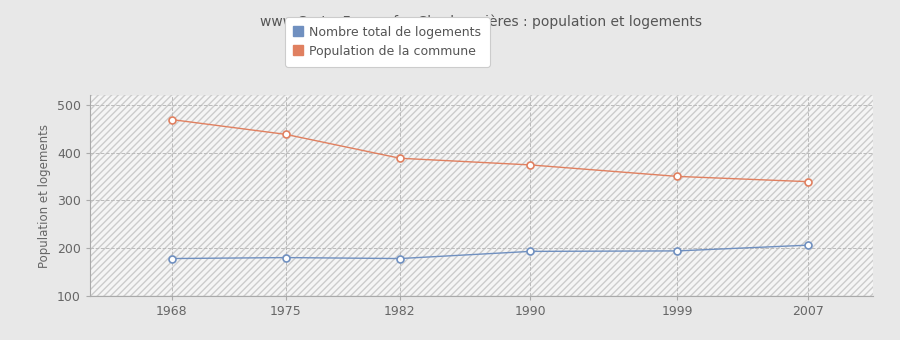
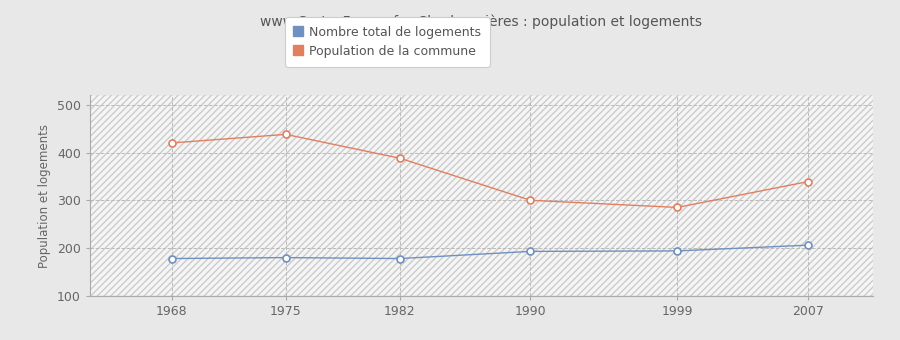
Population de la commune/1968: 469 -> 420
Population de la commune/1990: 374 -> 300
Population de la commune/1999: 350 -> 285
